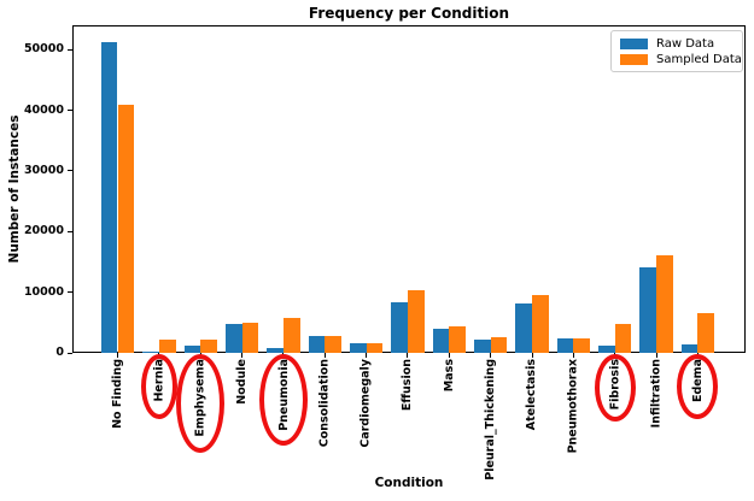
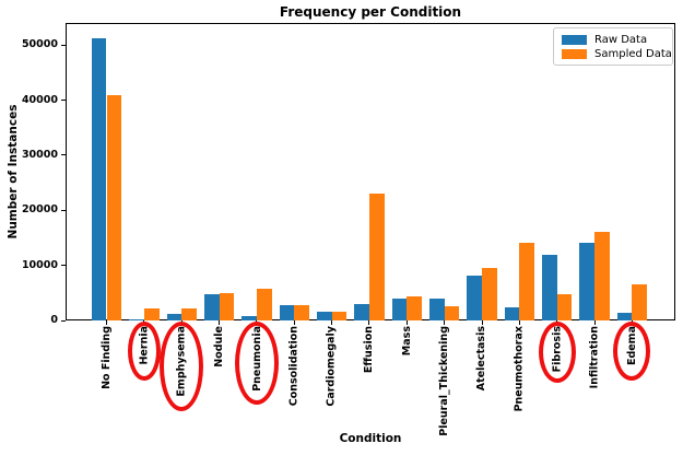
Raw Data/Effusion: 8000 -> 3000
Sampled Data/Effusion: 10000 -> 23000
Raw Data/Pleural_Thickening: 2000 -> 4000
Sampled Data/Pneumothorax: 2000 -> 14000
Raw Data/Fibrosis: 1000 -> 12000
